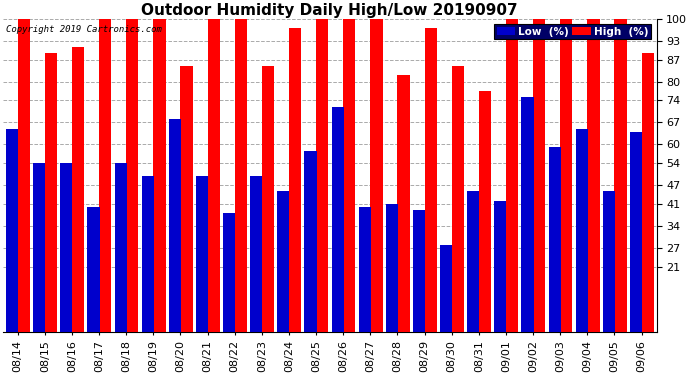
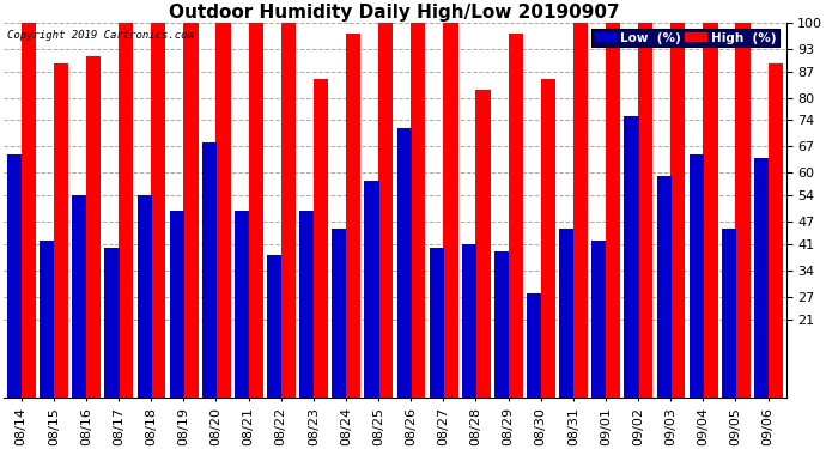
Low (%)/08/15: 54 -> 42
High (%)/08/20: 85 -> 100
High (%)/08/31: 77 -> 100
